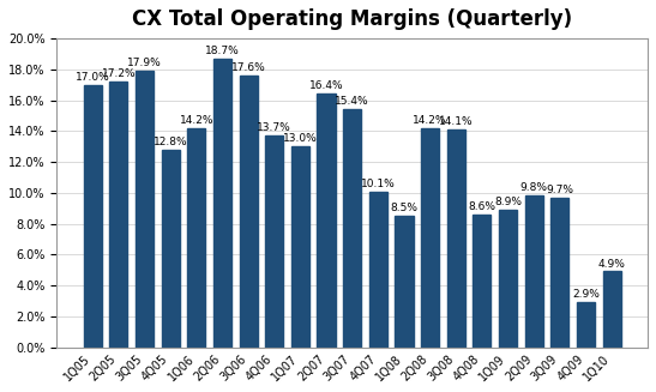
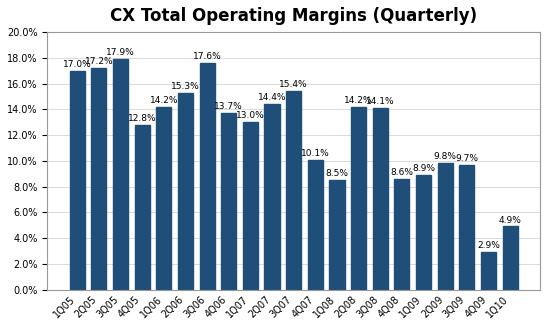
2Q06: 18.7% -> 15.3%
2Q07: 16.4% -> 14.4%
